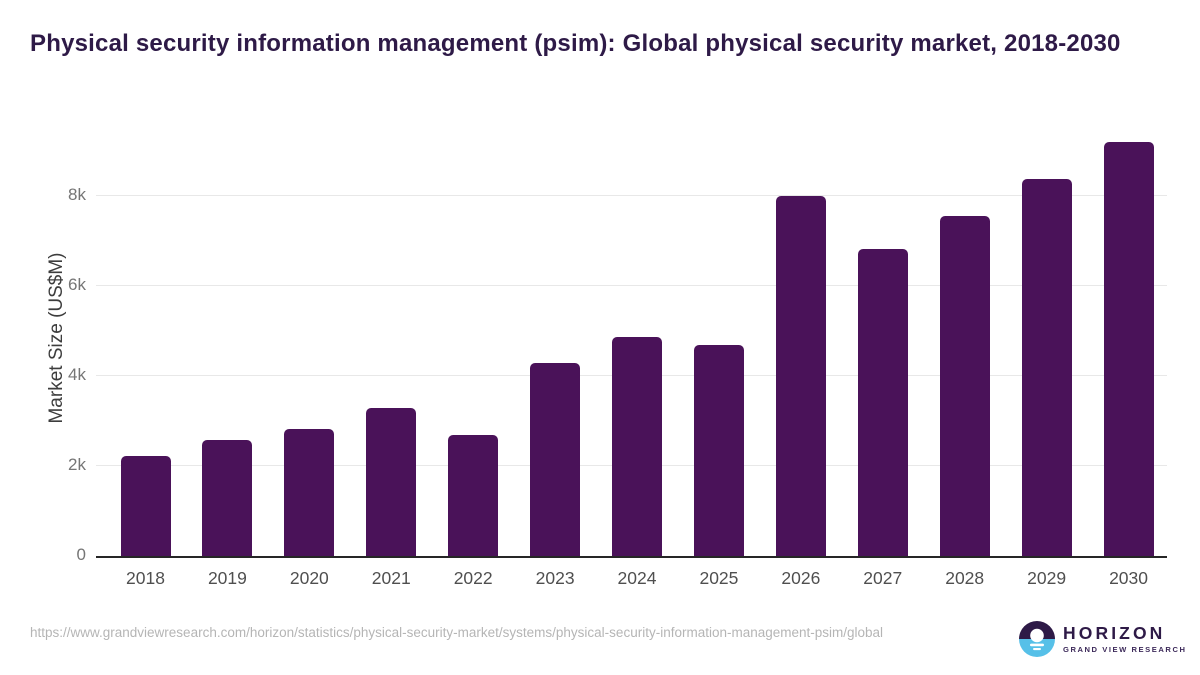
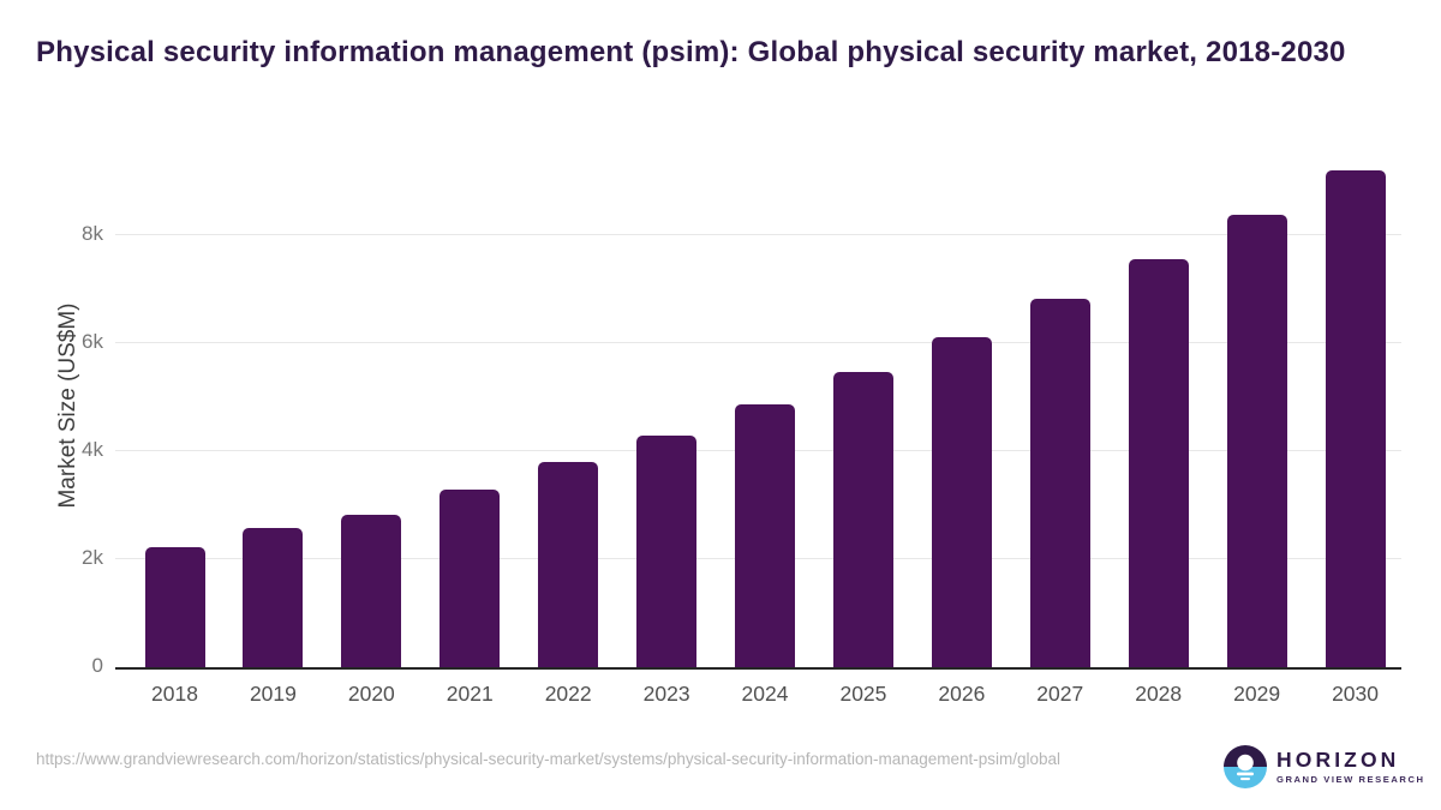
2022: 2.7k -> 3.8k
2025: 4.7k -> 5.5k
2026: 8.0k -> 6.1k
